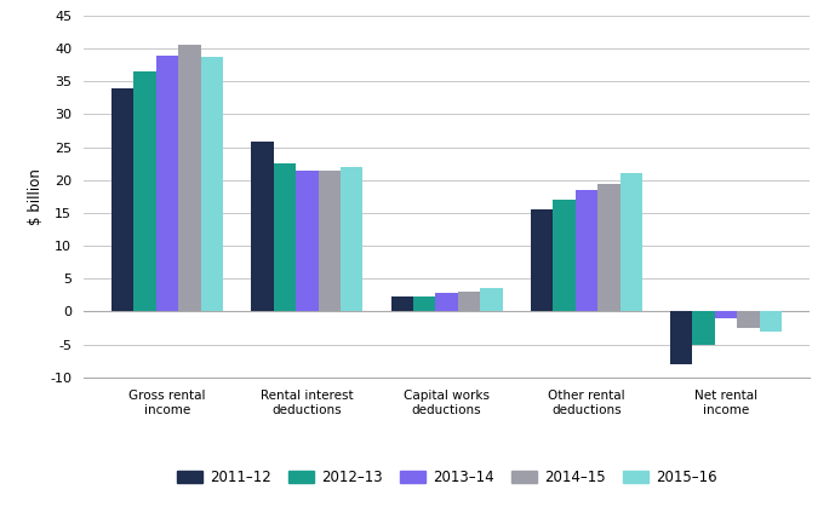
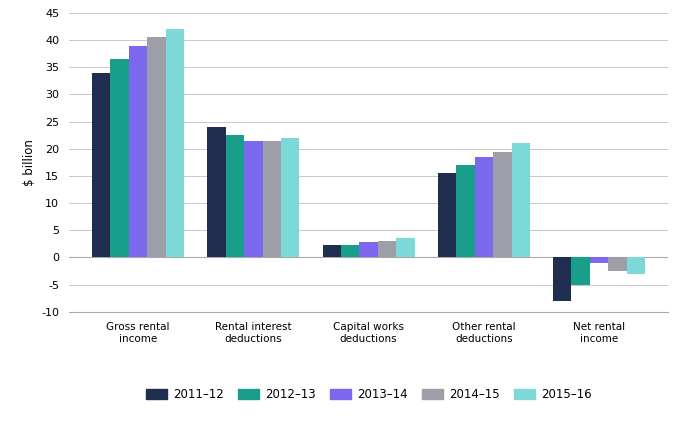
2015–16/Gross rental income: 38.8 -> 42.0
2011–12/Rental interest deductions: 25.8 -> 24.0
